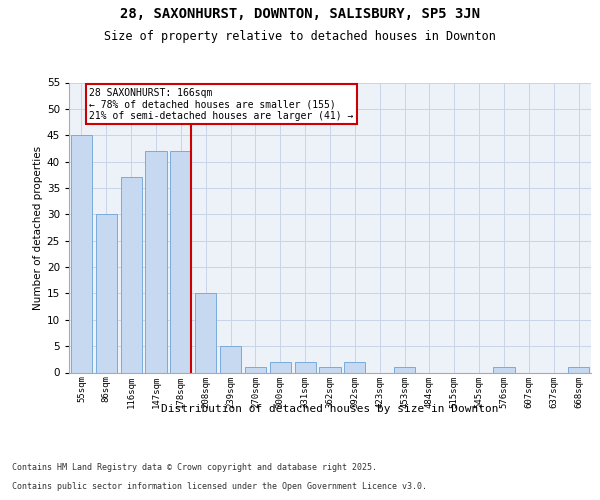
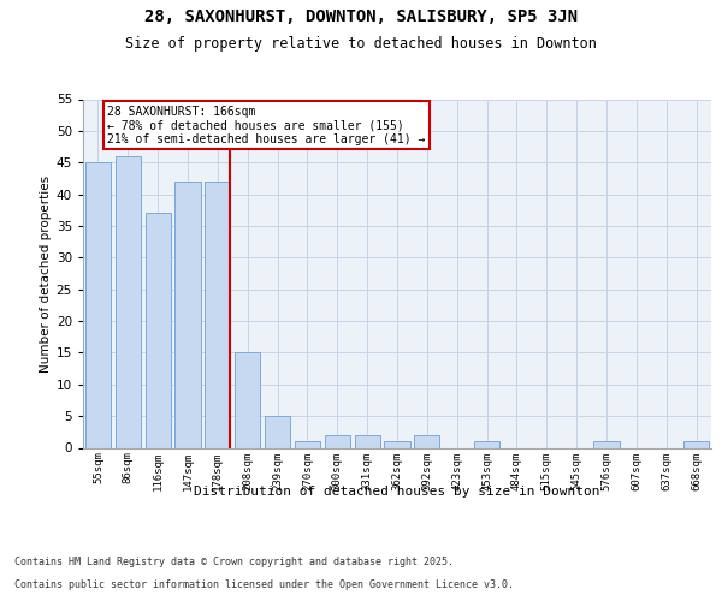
86sqm: 30 -> 46
